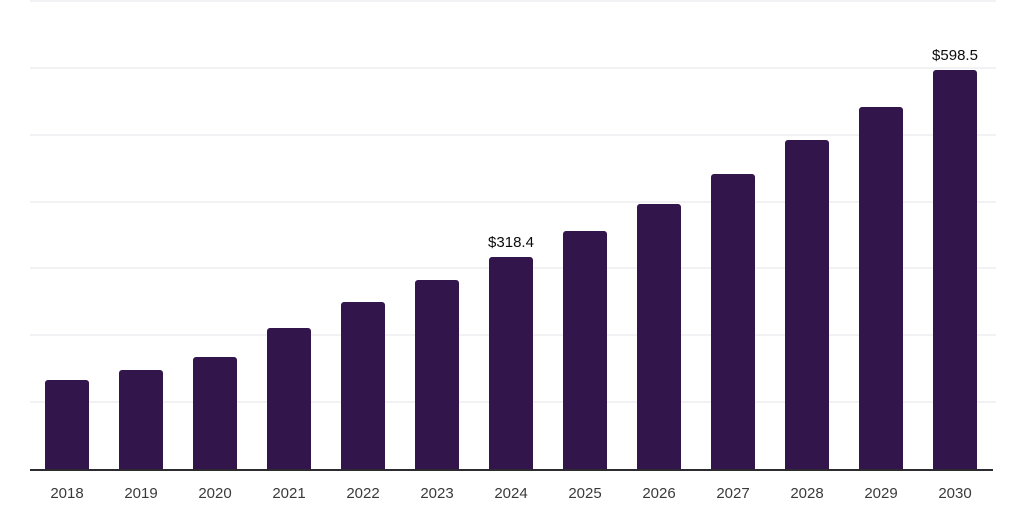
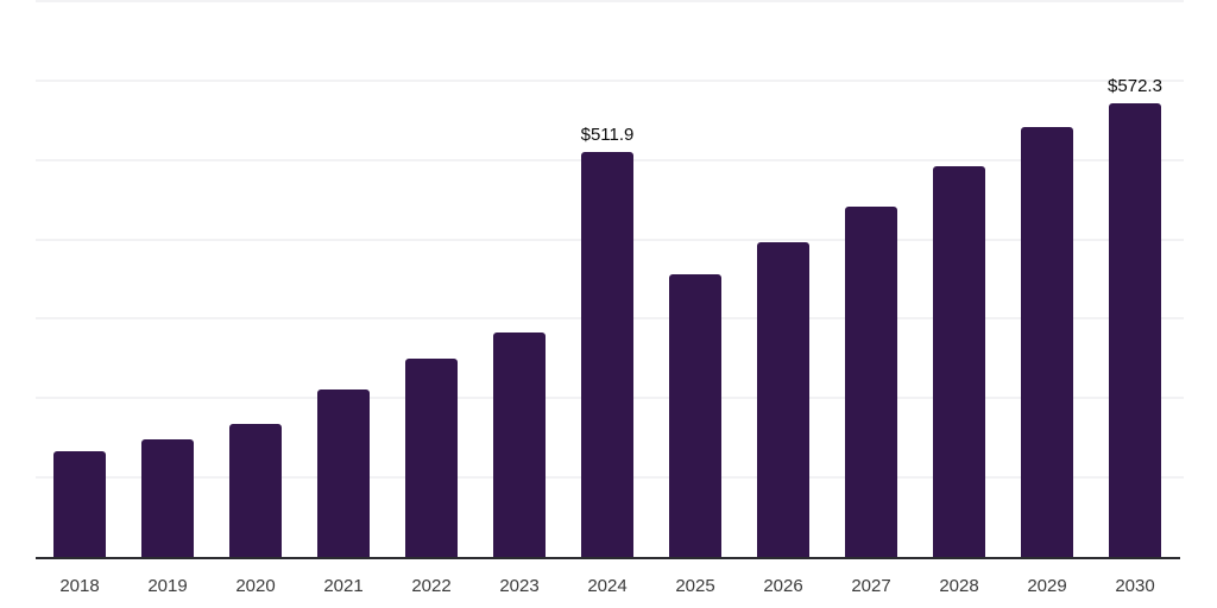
2024: $318.4 -> $511.9
2030: $598.5 -> $572.3
